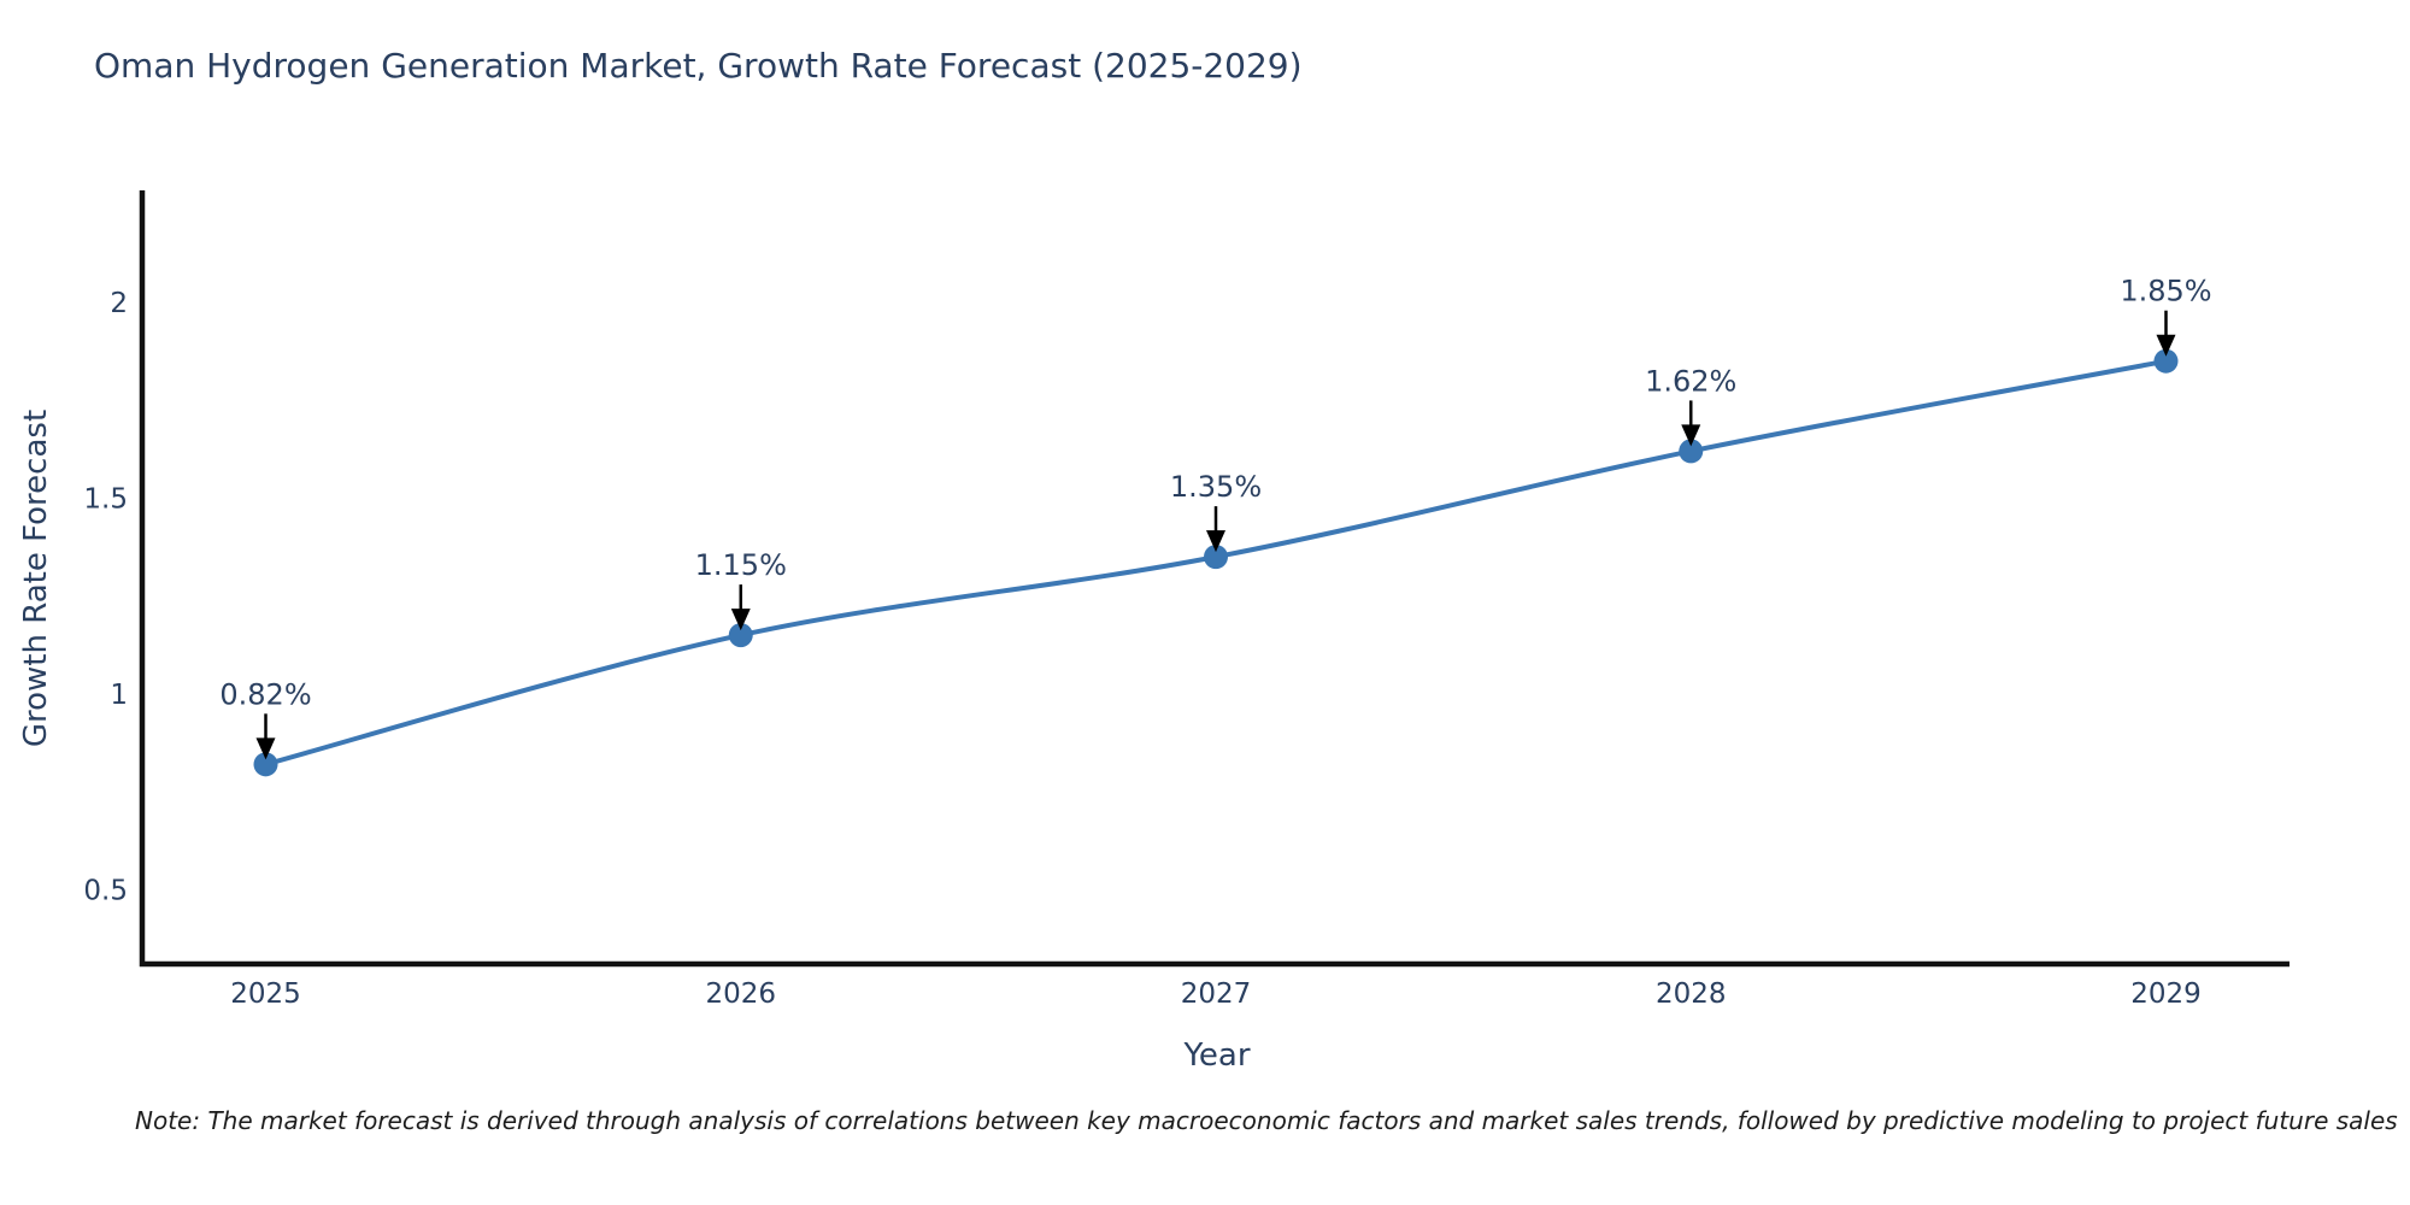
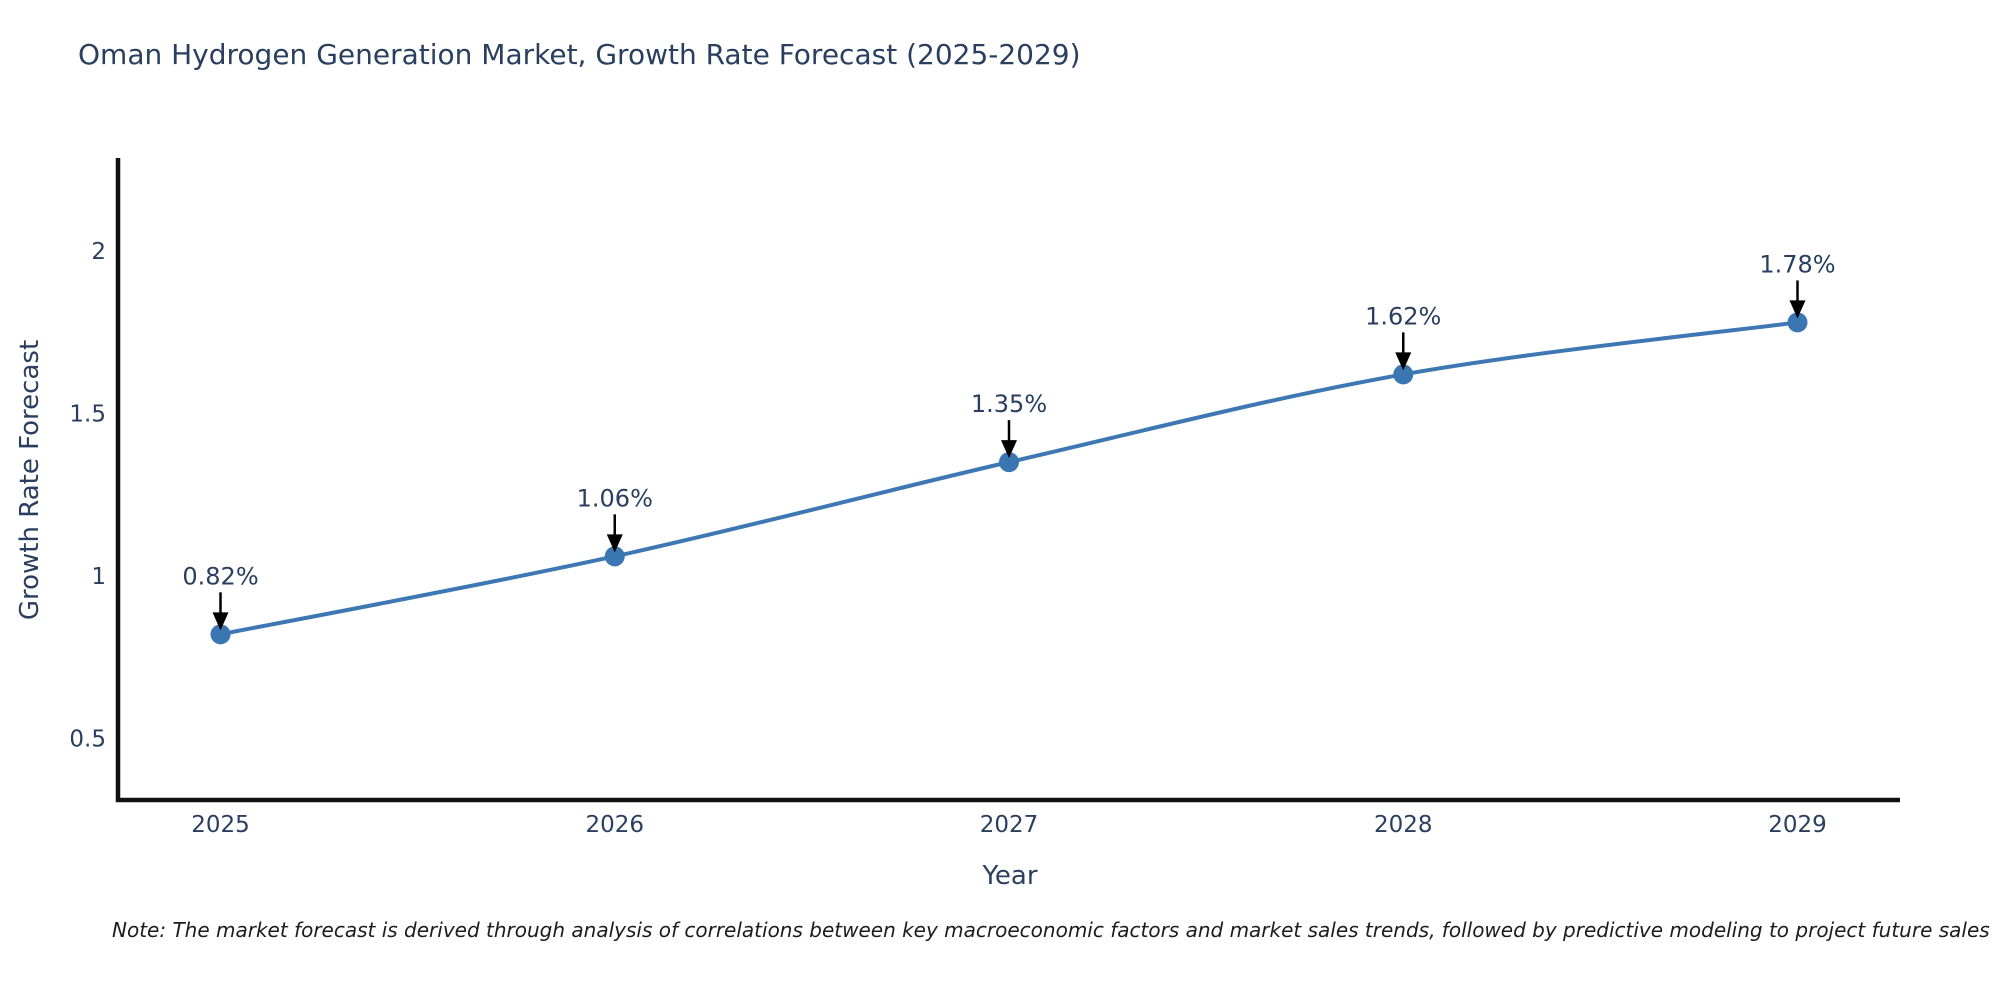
2026: 1.15% -> 1.06%
2029: 1.85% -> 1.78%
